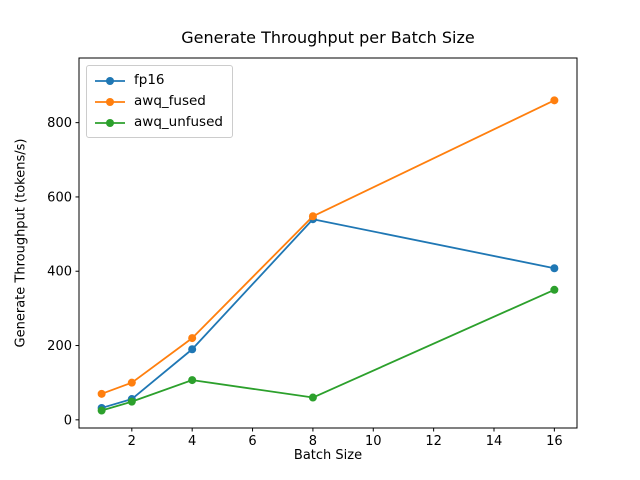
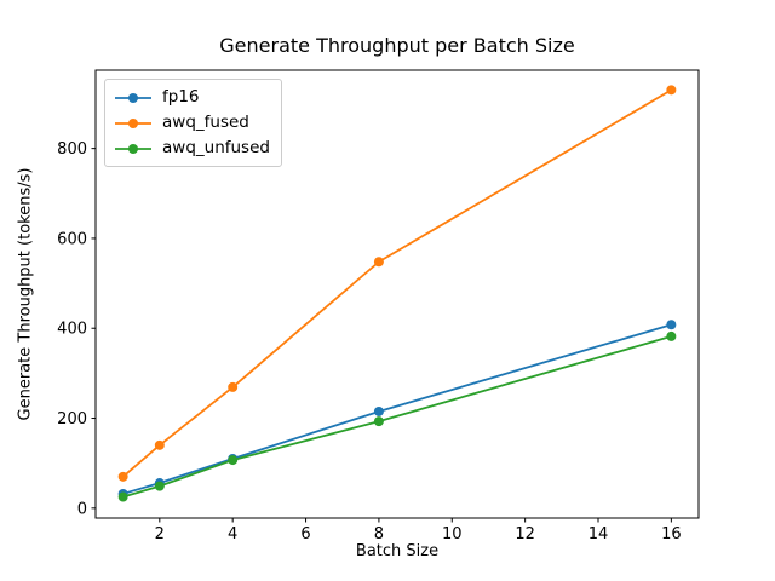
awq_fused/2: 100 -> 140
fp16/4: 190 -> 110
awq_fused/4: 220 -> 270
fp16/8: 540 -> 220
awq_unfused/8: 60 -> 190
awq_fused/16: 860 -> 930
awq_unfused/16: 350 -> 380
